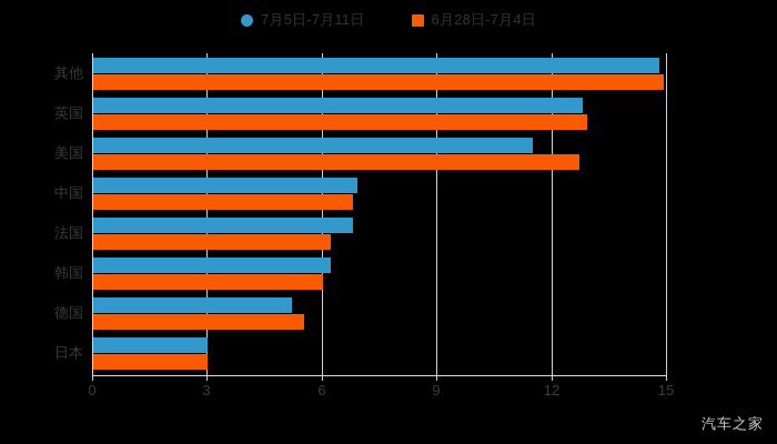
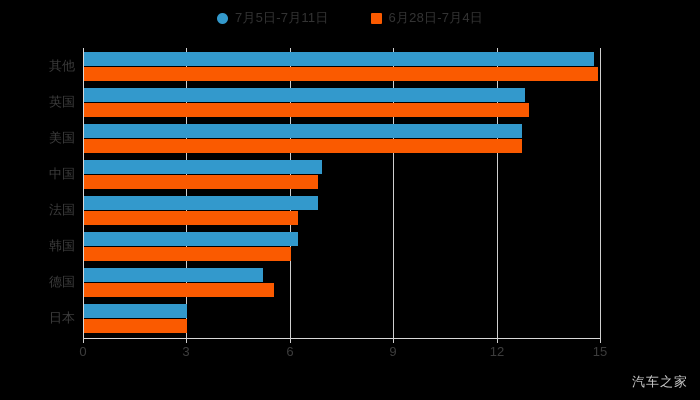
7月5日-7月11日/美国: 11.5 -> 12.7
